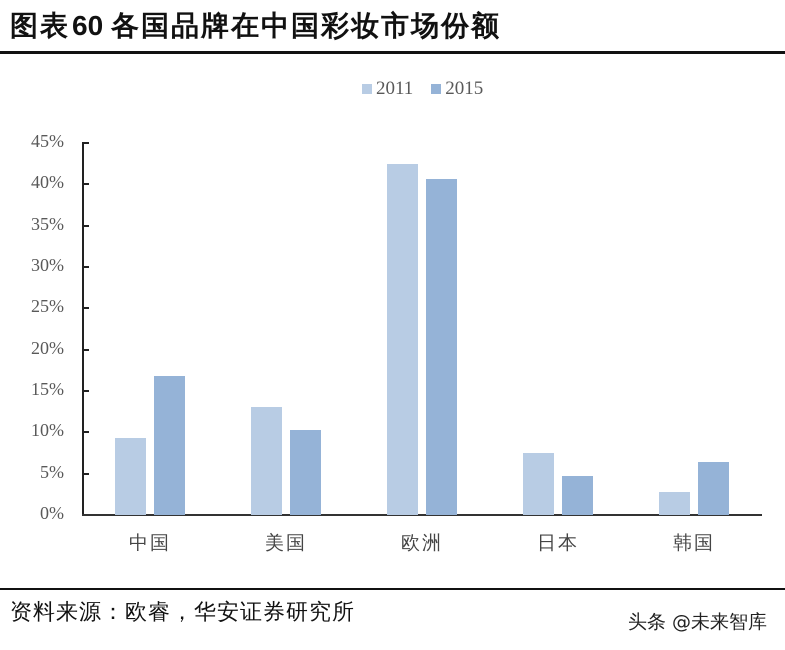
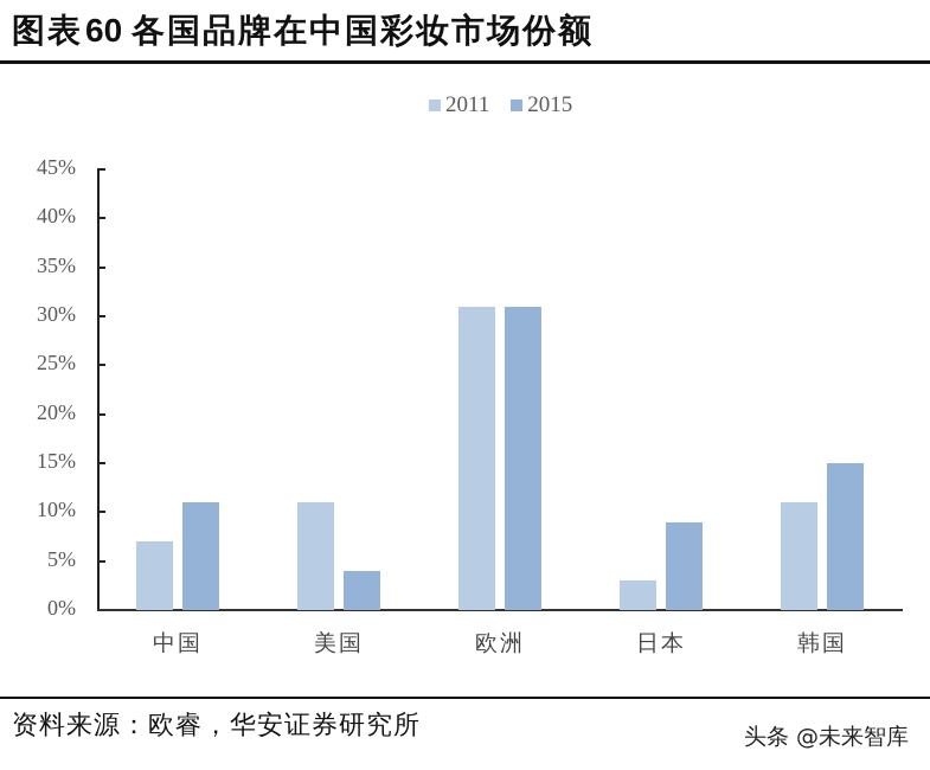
2011/中国: 9% -> 7%
2015/中国: 17% -> 11%
2011/美国: 13% -> 11%
2015/美国: 10% -> 4%
2011/欧洲: 42% -> 31%
2015/欧洲: 41% -> 31%
2011/日本: 8% -> 3%
2015/日本: 5% -> 9%
2011/韩国: 3% -> 11%
2015/韩国: 6% -> 15%
